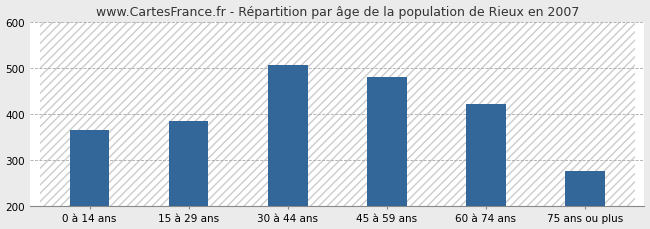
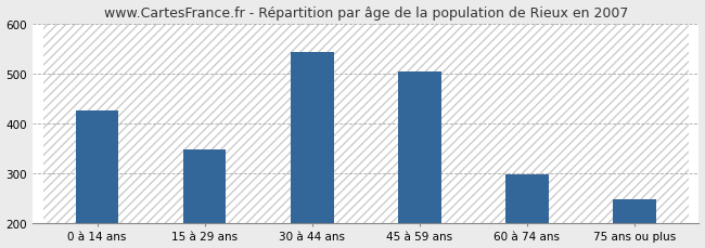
0 à 14 ans: 365 -> 425
15 à 29 ans: 385 -> 348
30 à 44 ans: 505 -> 542
45 à 59 ans: 480 -> 504
60 à 74 ans: 420 -> 298
75 ans ou plus: 275 -> 248
